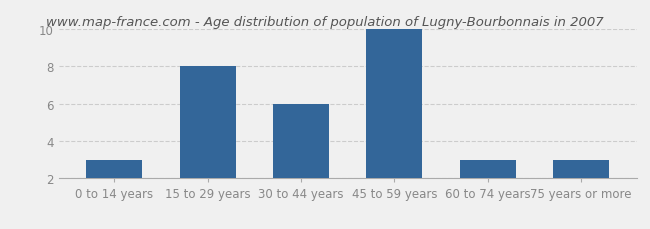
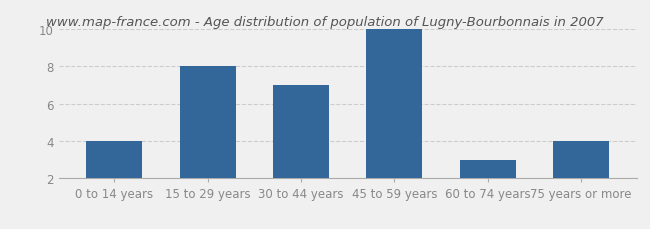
0 to 14 years: 3 -> 4
30 to 44 years: 6 -> 7
75 years or more: 3 -> 4
